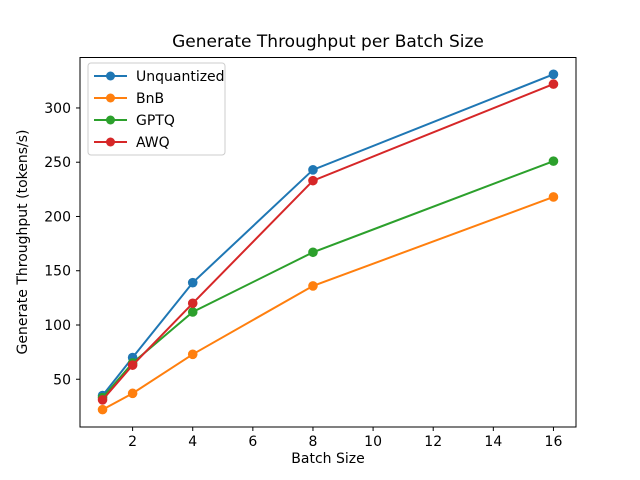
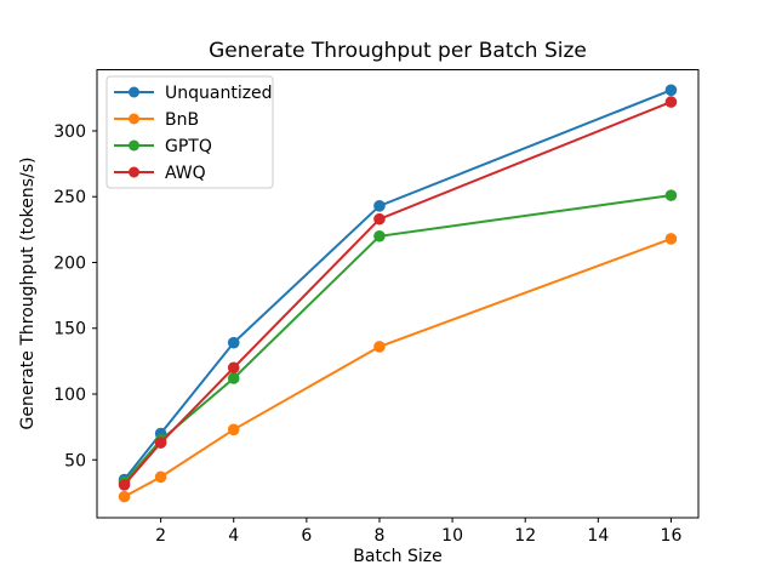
GPTQ/8: 167 -> 220
